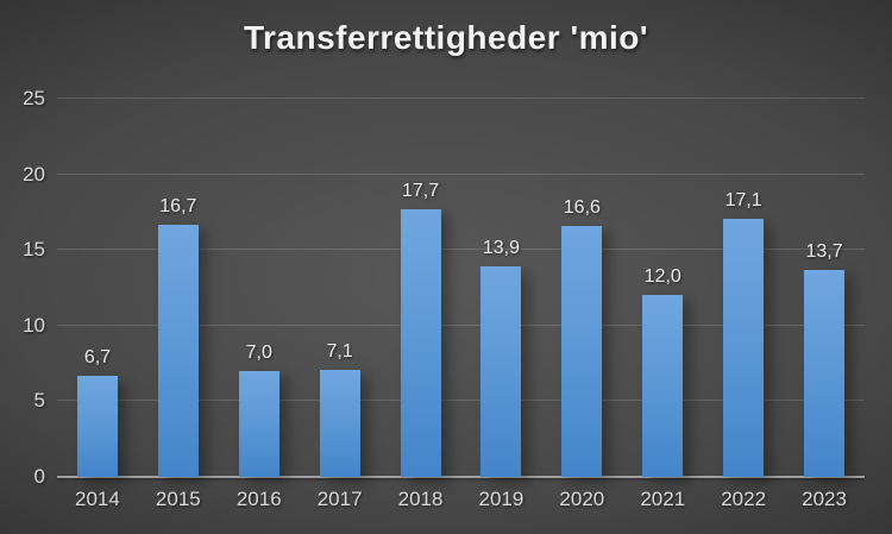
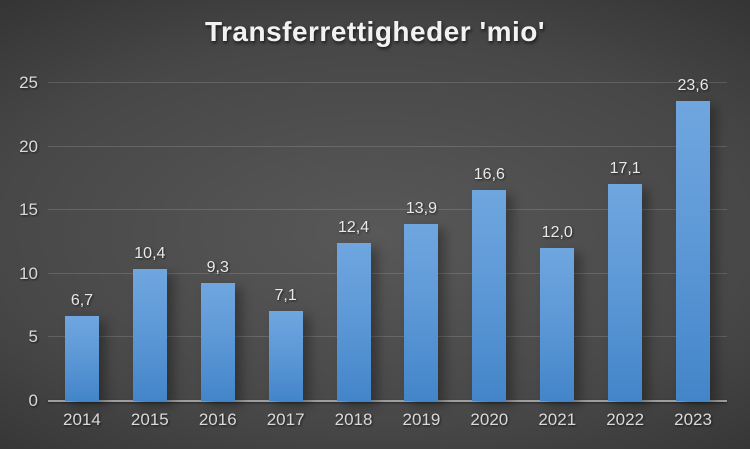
2015: 16,7 -> 10,4
2016: 7,0 -> 9,3
2018: 17,7 -> 12,4
2023: 13,7 -> 23,6
